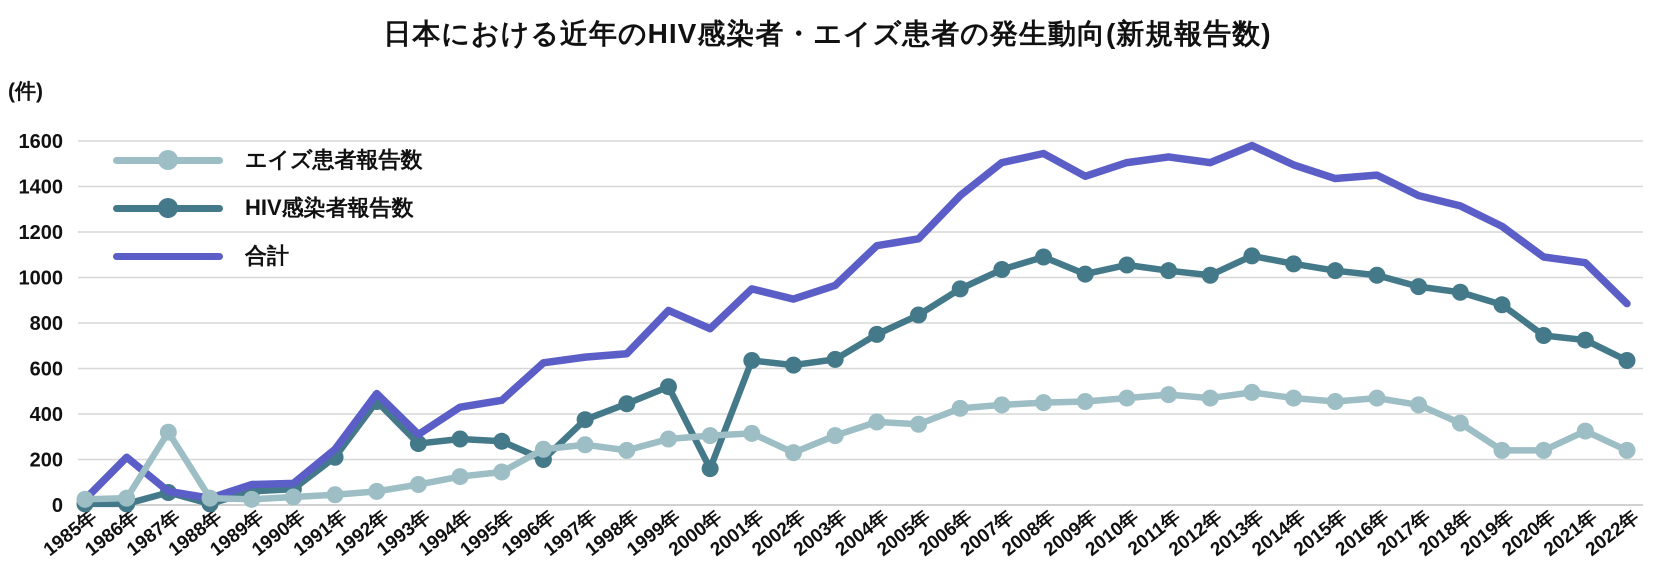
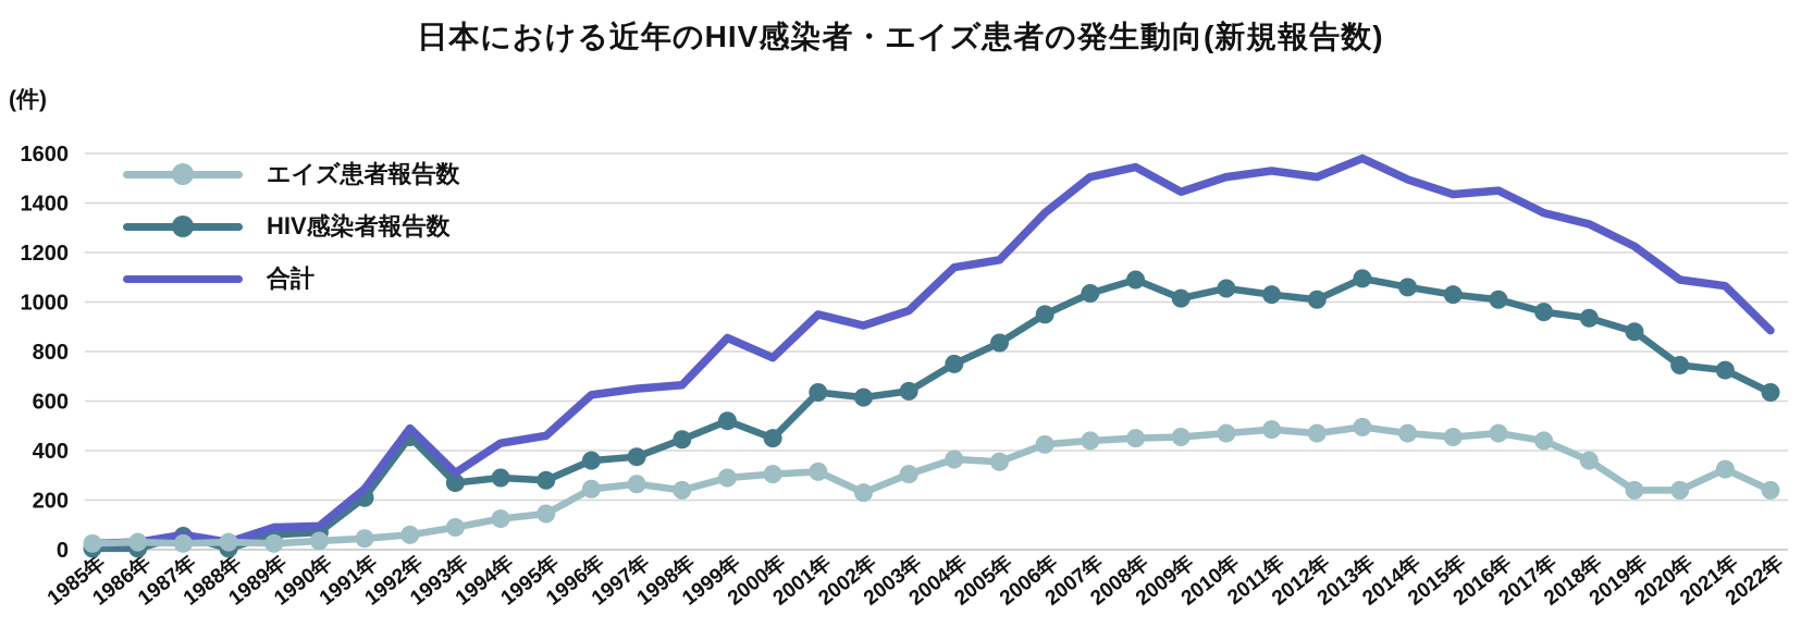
合計/1986年: 210 -> 30
エイズ患者報告数/1987年: 320 -> 20
HIV感染者報告数/1996年: 200 -> 360
HIV感染者報告数/2000年: 160 -> 450
